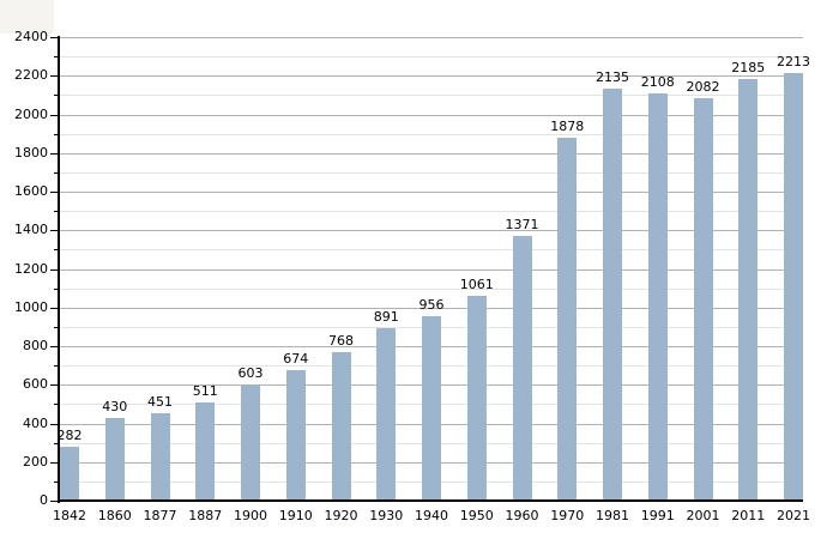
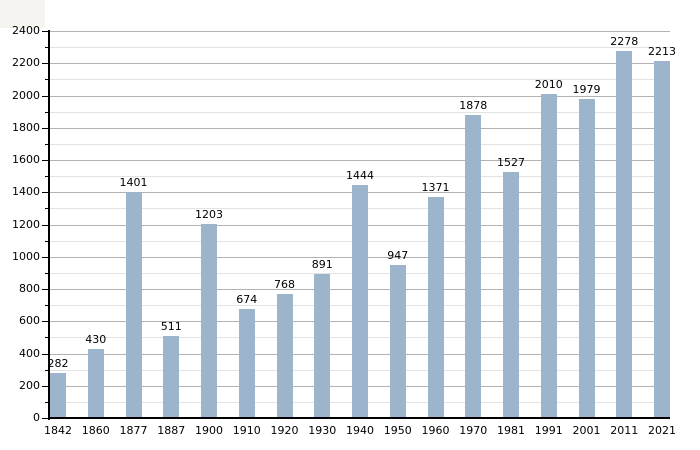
1877: 451 -> 1401
1900: 603 -> 1203
1940: 956 -> 1444
1950: 1061 -> 947
1981: 2135 -> 1527
1991: 2108 -> 2010
2001: 2082 -> 1979
2011: 2185 -> 2278
